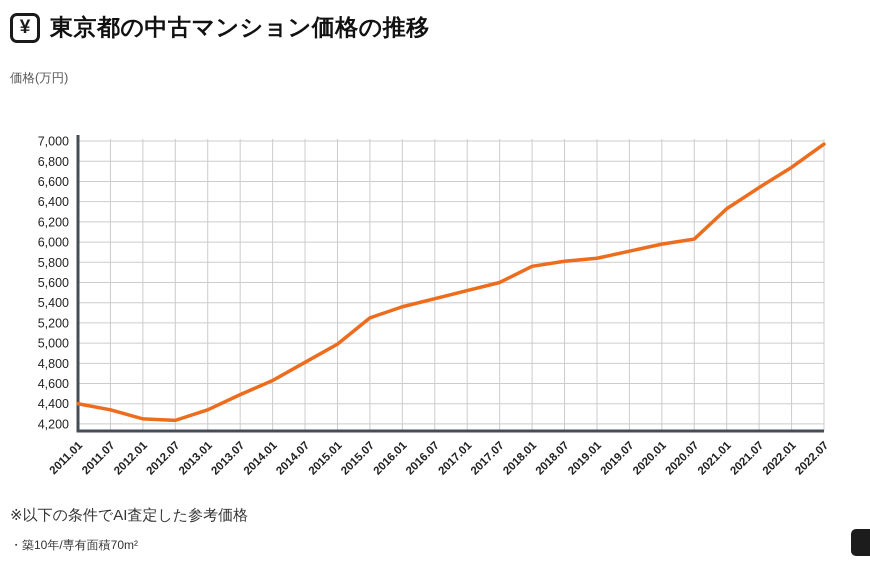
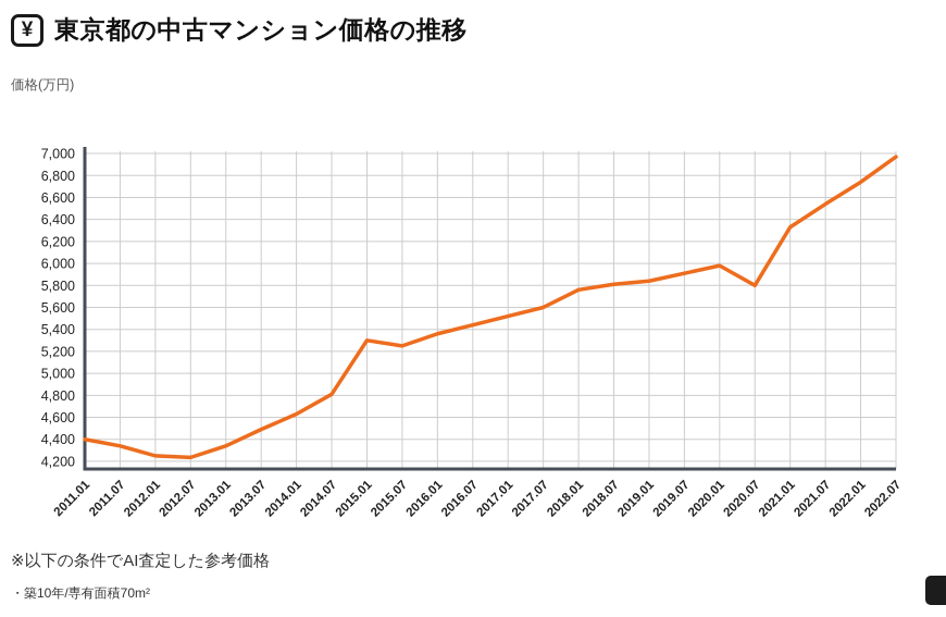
2015.01: 4990 -> 5300
2020.07: 6030 -> 5800
